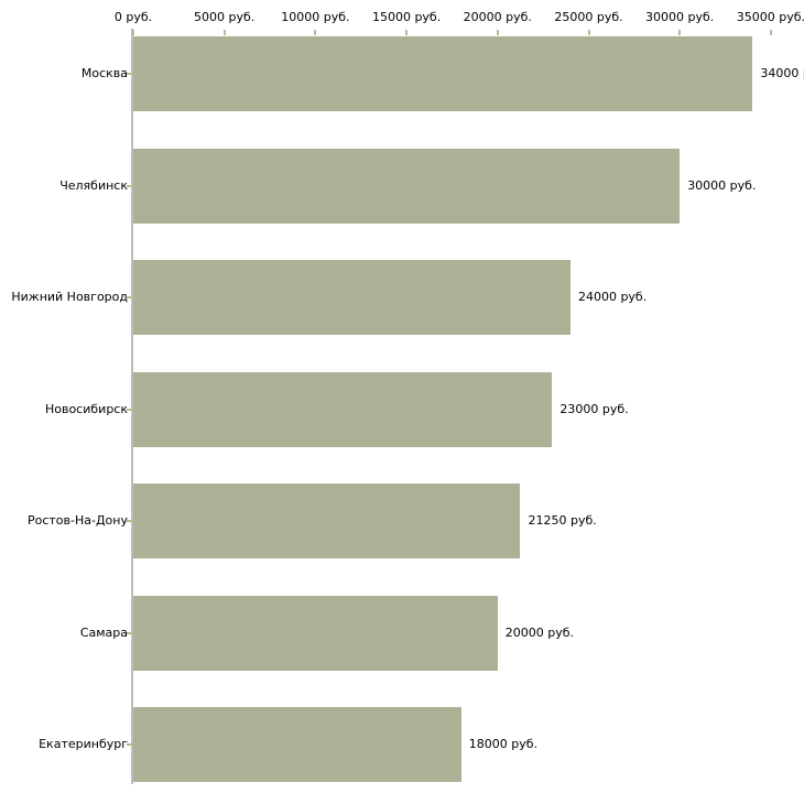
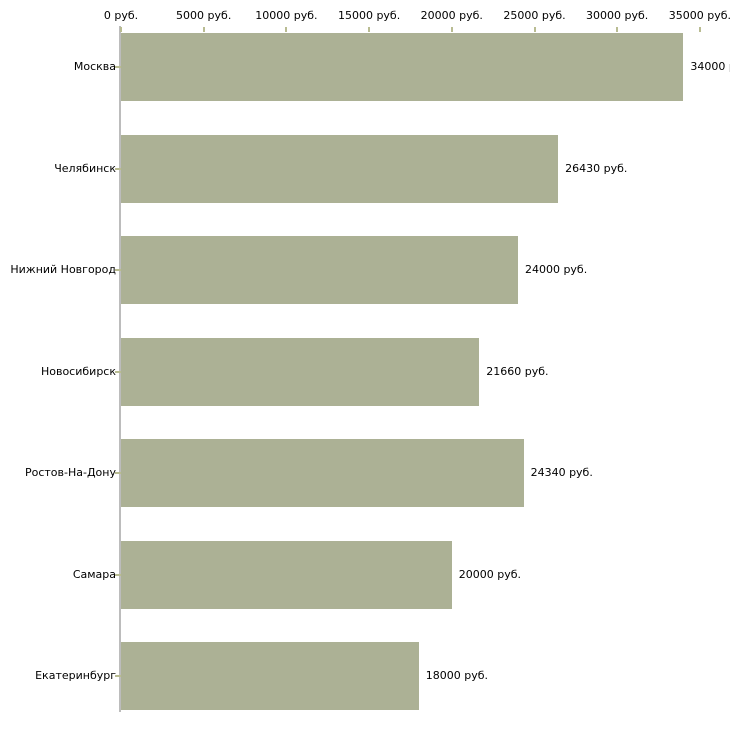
Челябинск: 30000 -> 26430
Новосибирск: 23000 -> 21660
Ростов-На-Дону: 21250 -> 24340
